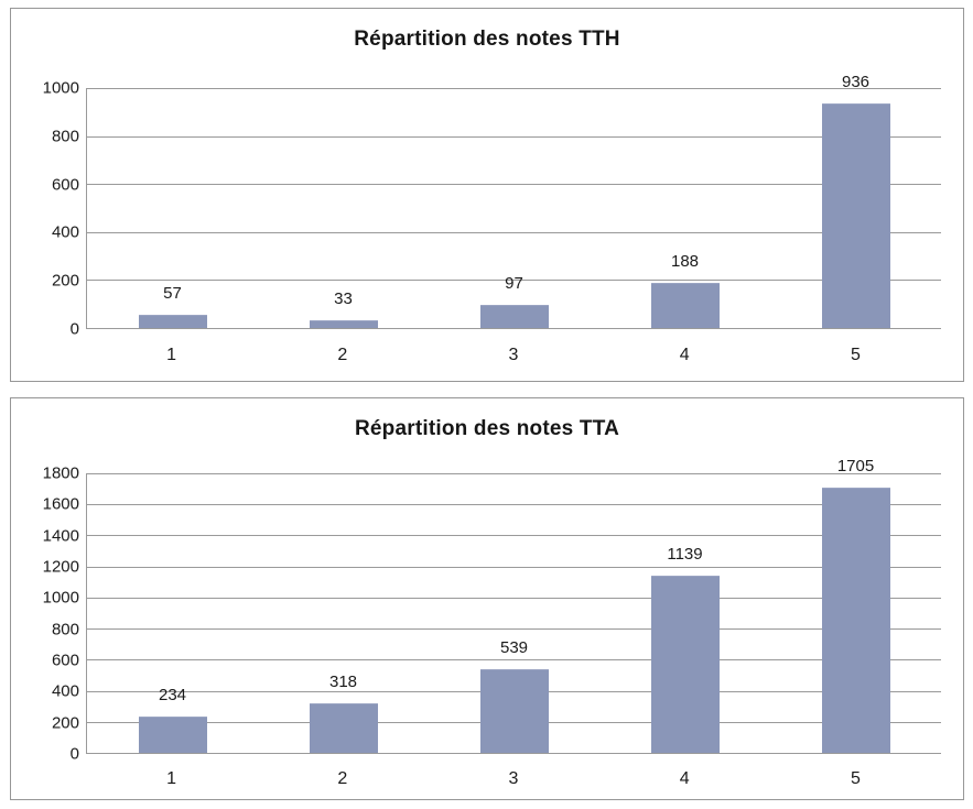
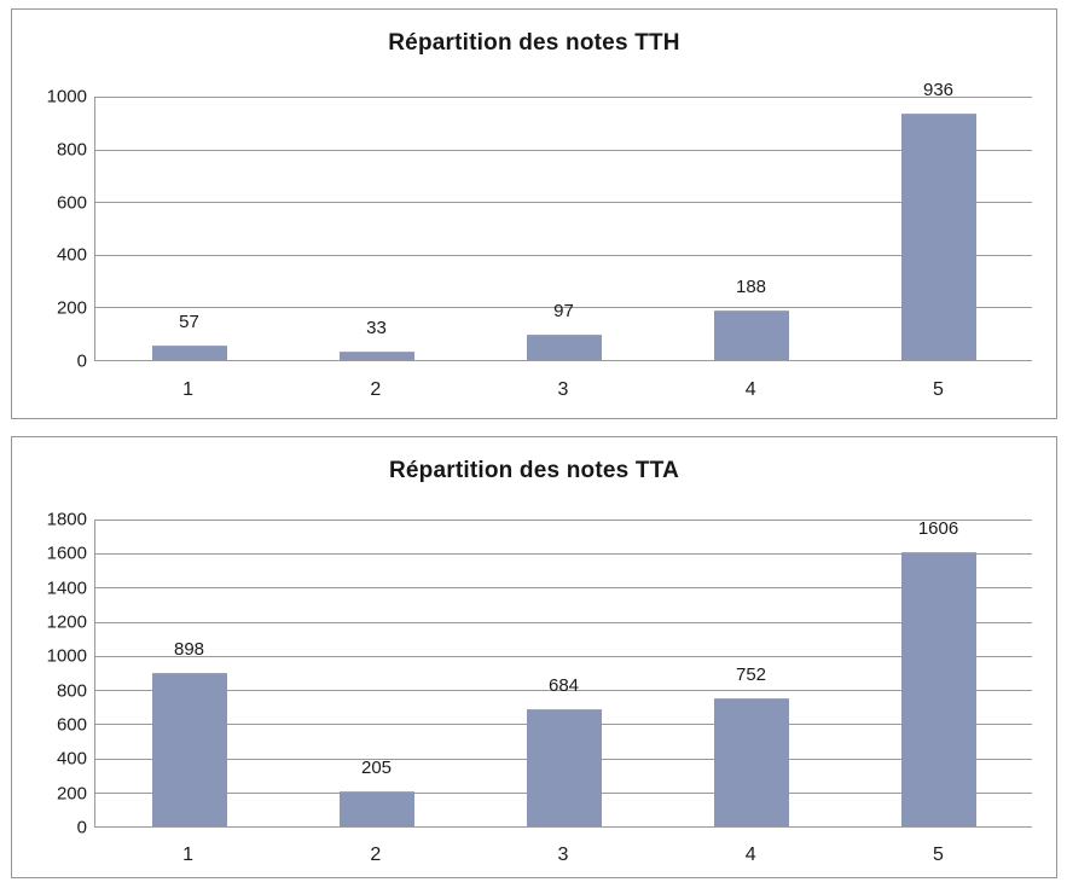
Répartition des notes TTA/1: 234 -> 898
Répartition des notes TTA/2: 318 -> 205
Répartition des notes TTA/3: 539 -> 684
Répartition des notes TTA/4: 1139 -> 752
Répartition des notes TTA/5: 1705 -> 1606
